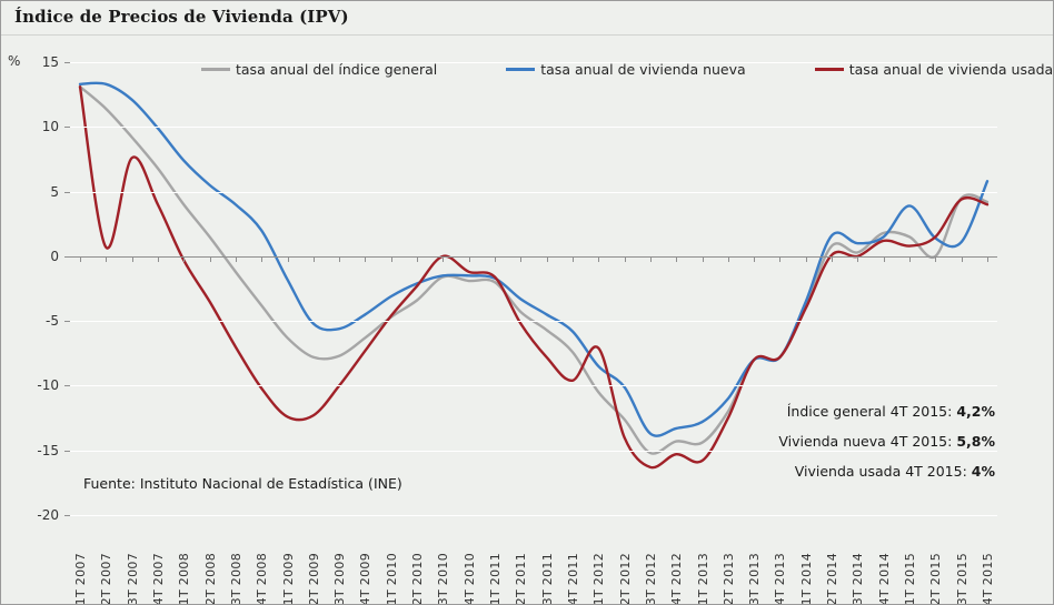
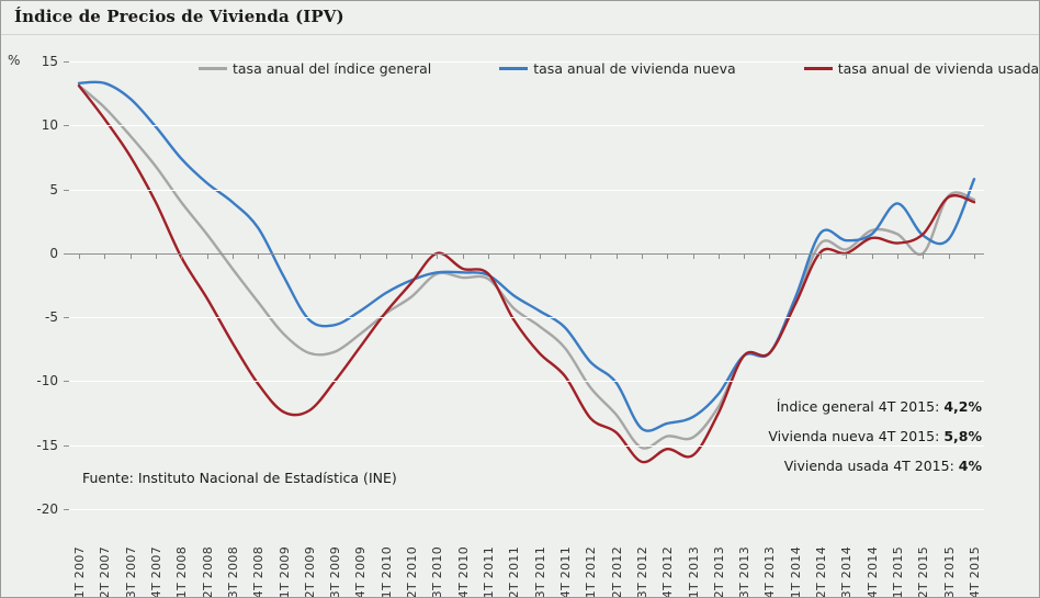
tasa anual de vivienda usada/2T 2007: 0.7 -> 10.5
tasa anual de vivienda usada/1T 2012: -7.1 -> -12.9
